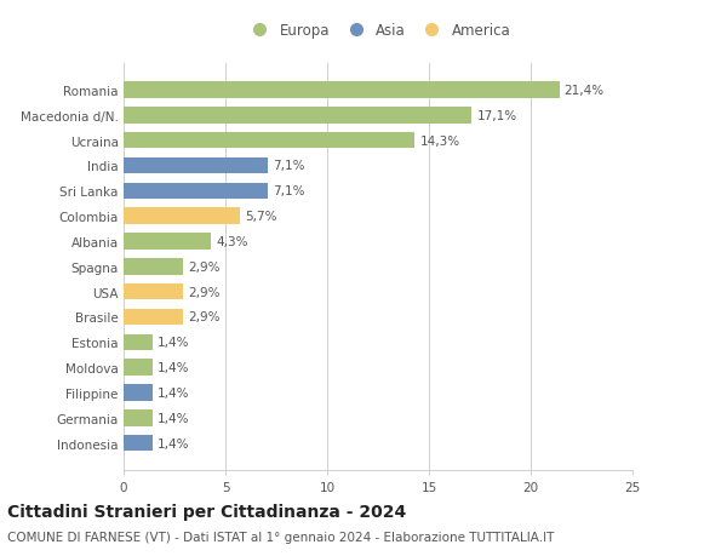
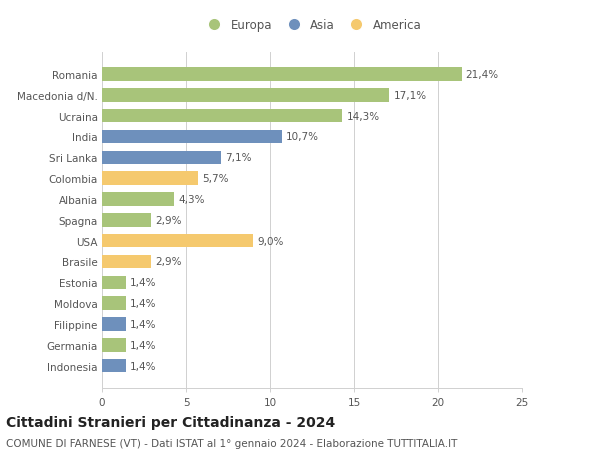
India: 7,1% -> 10,7%
USA: 2,9% -> 9,0%
